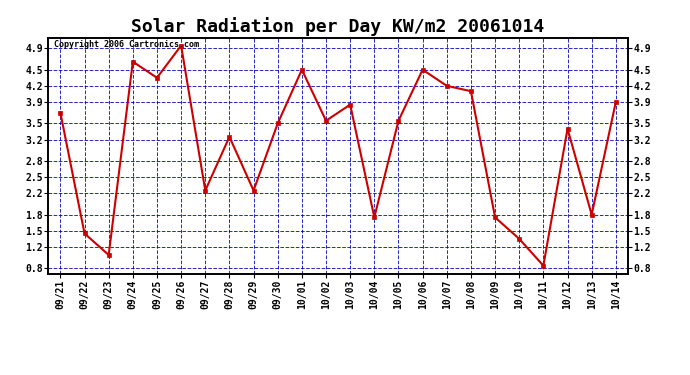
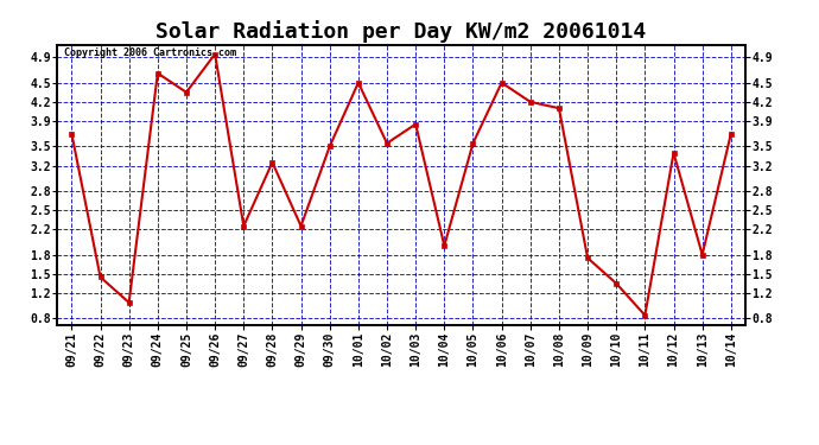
10/04: 1.75 -> 1.94
10/14: 3.90 -> 3.70
